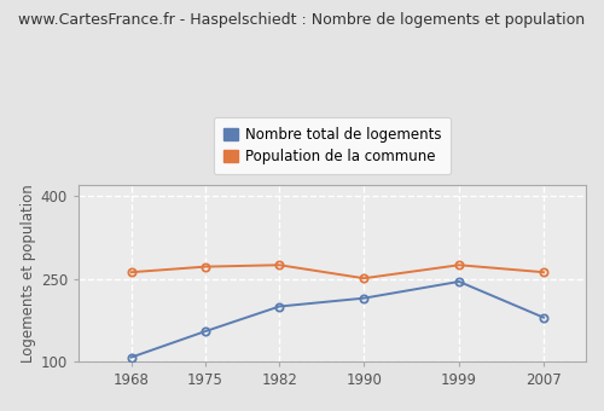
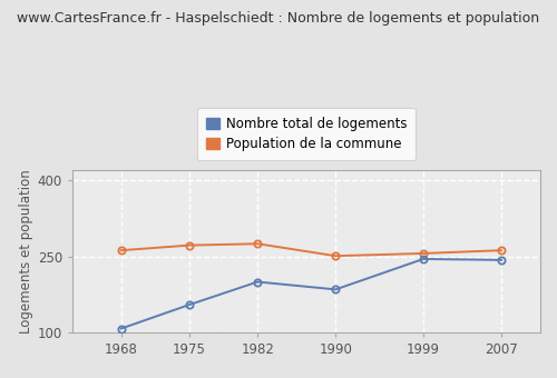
Nombre total de logements/1990: 215 -> 185
Population de la commune/1999: 275 -> 256
Nombre total de logements/2007: 180 -> 243
